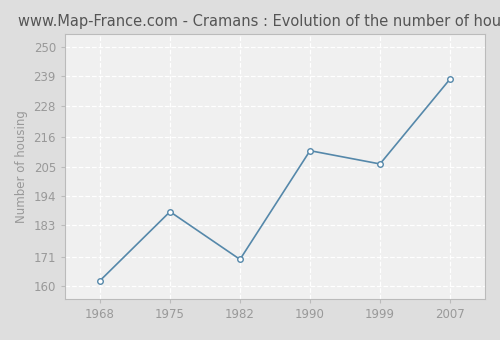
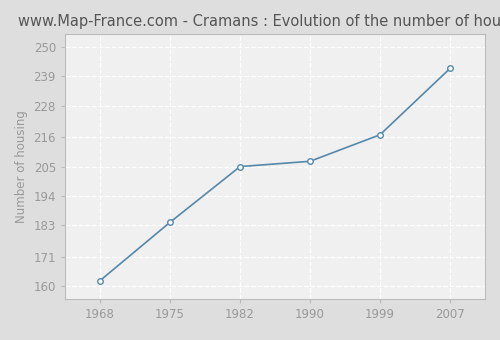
1975: 188 -> 184
1982: 170 -> 205
1990: 211 -> 207
1999: 206 -> 217
2007: 238 -> 242
